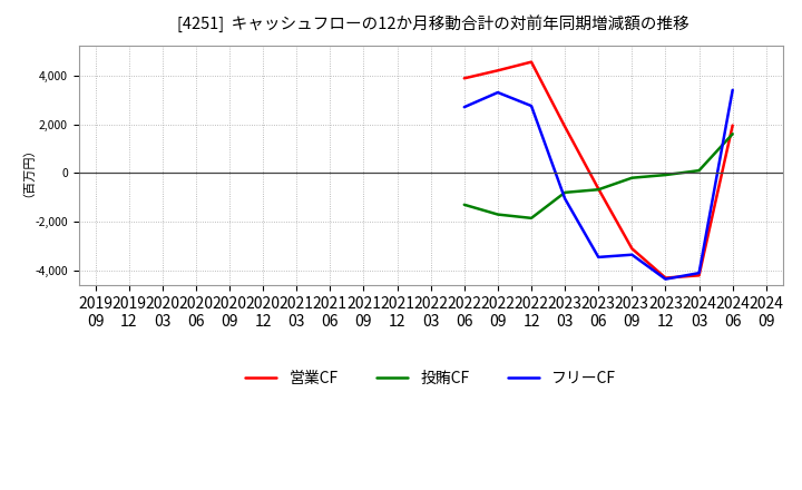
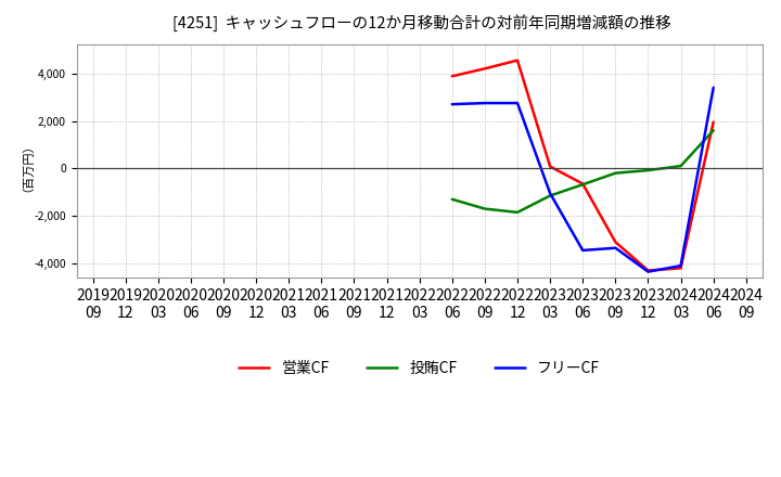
フリーCF/2022 09: 3,300 -> 2,750
営業CF/2023 03: 1,900 -> 80
投賄CF/2023 03: -800 -> -1,150
